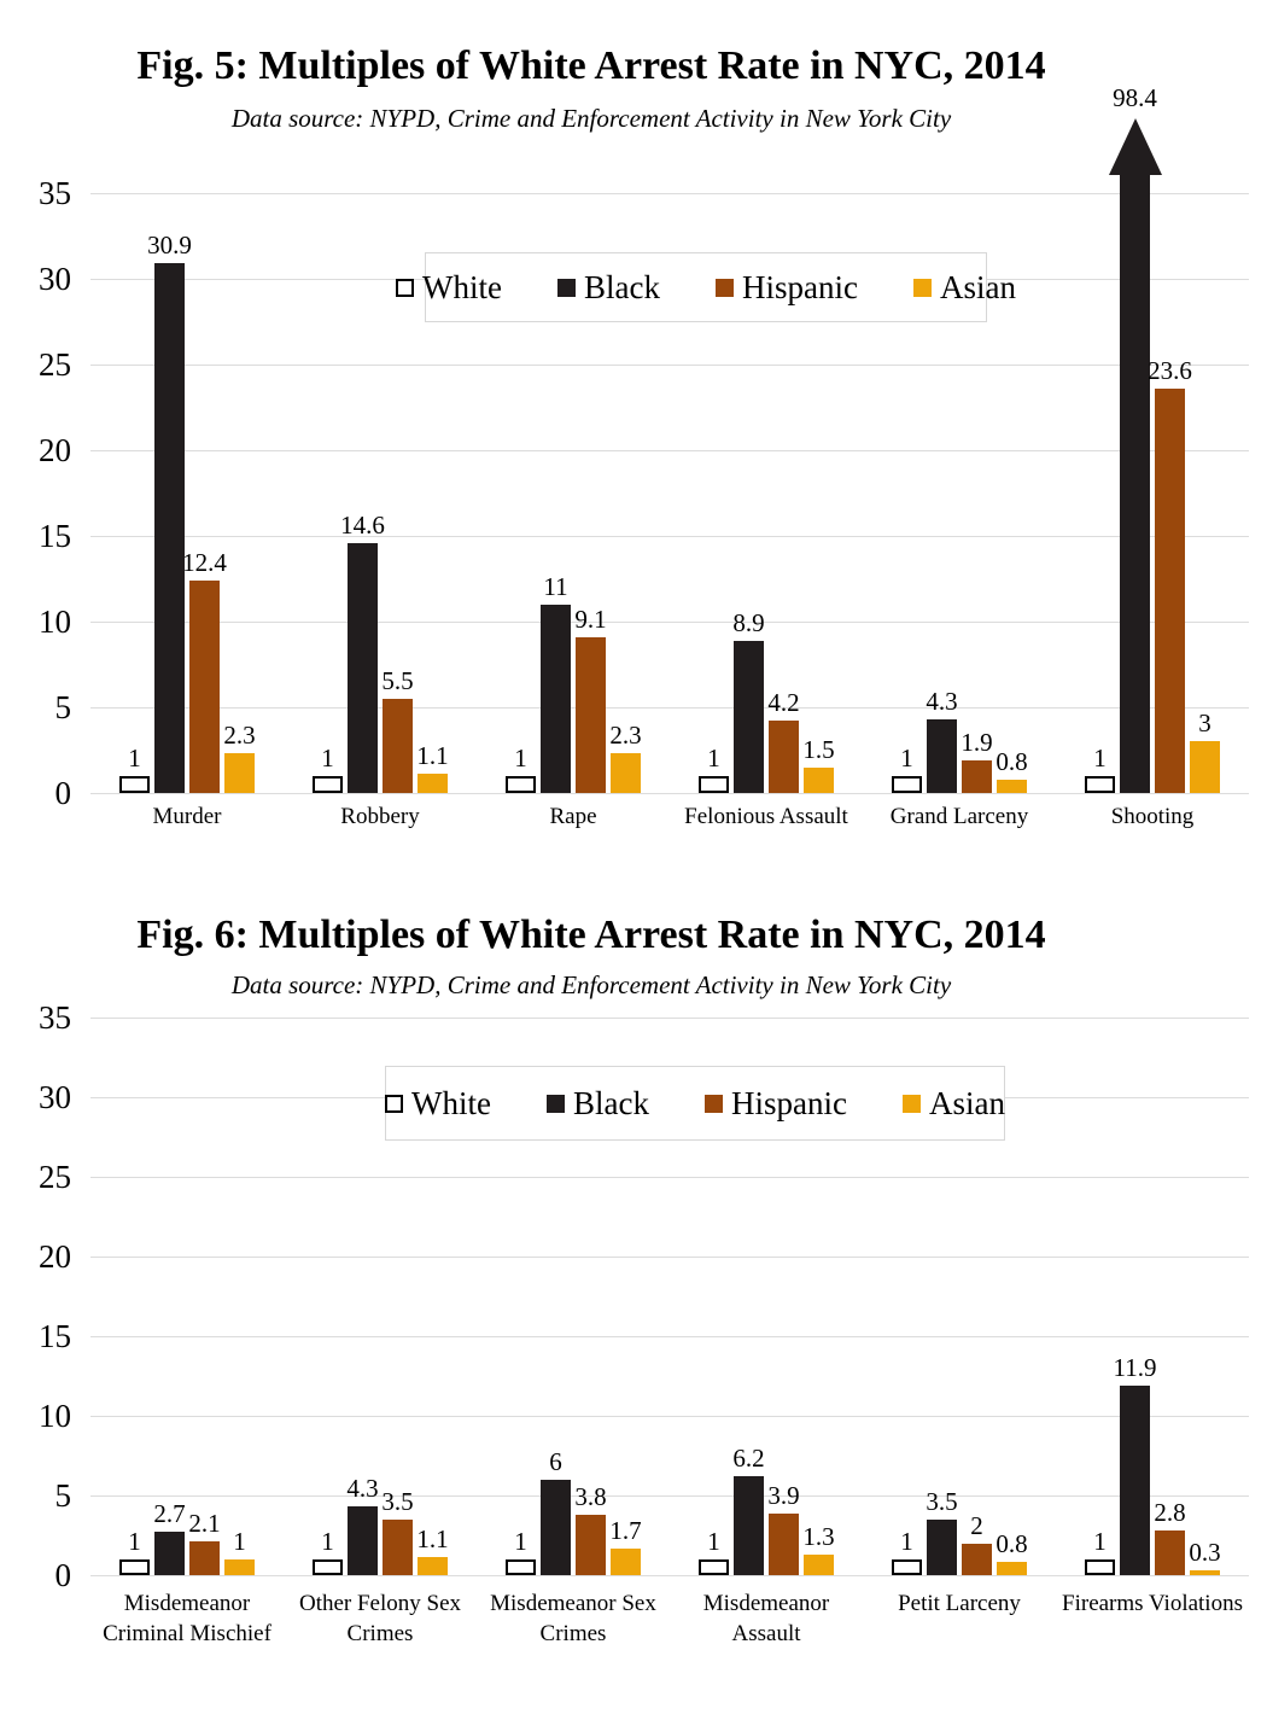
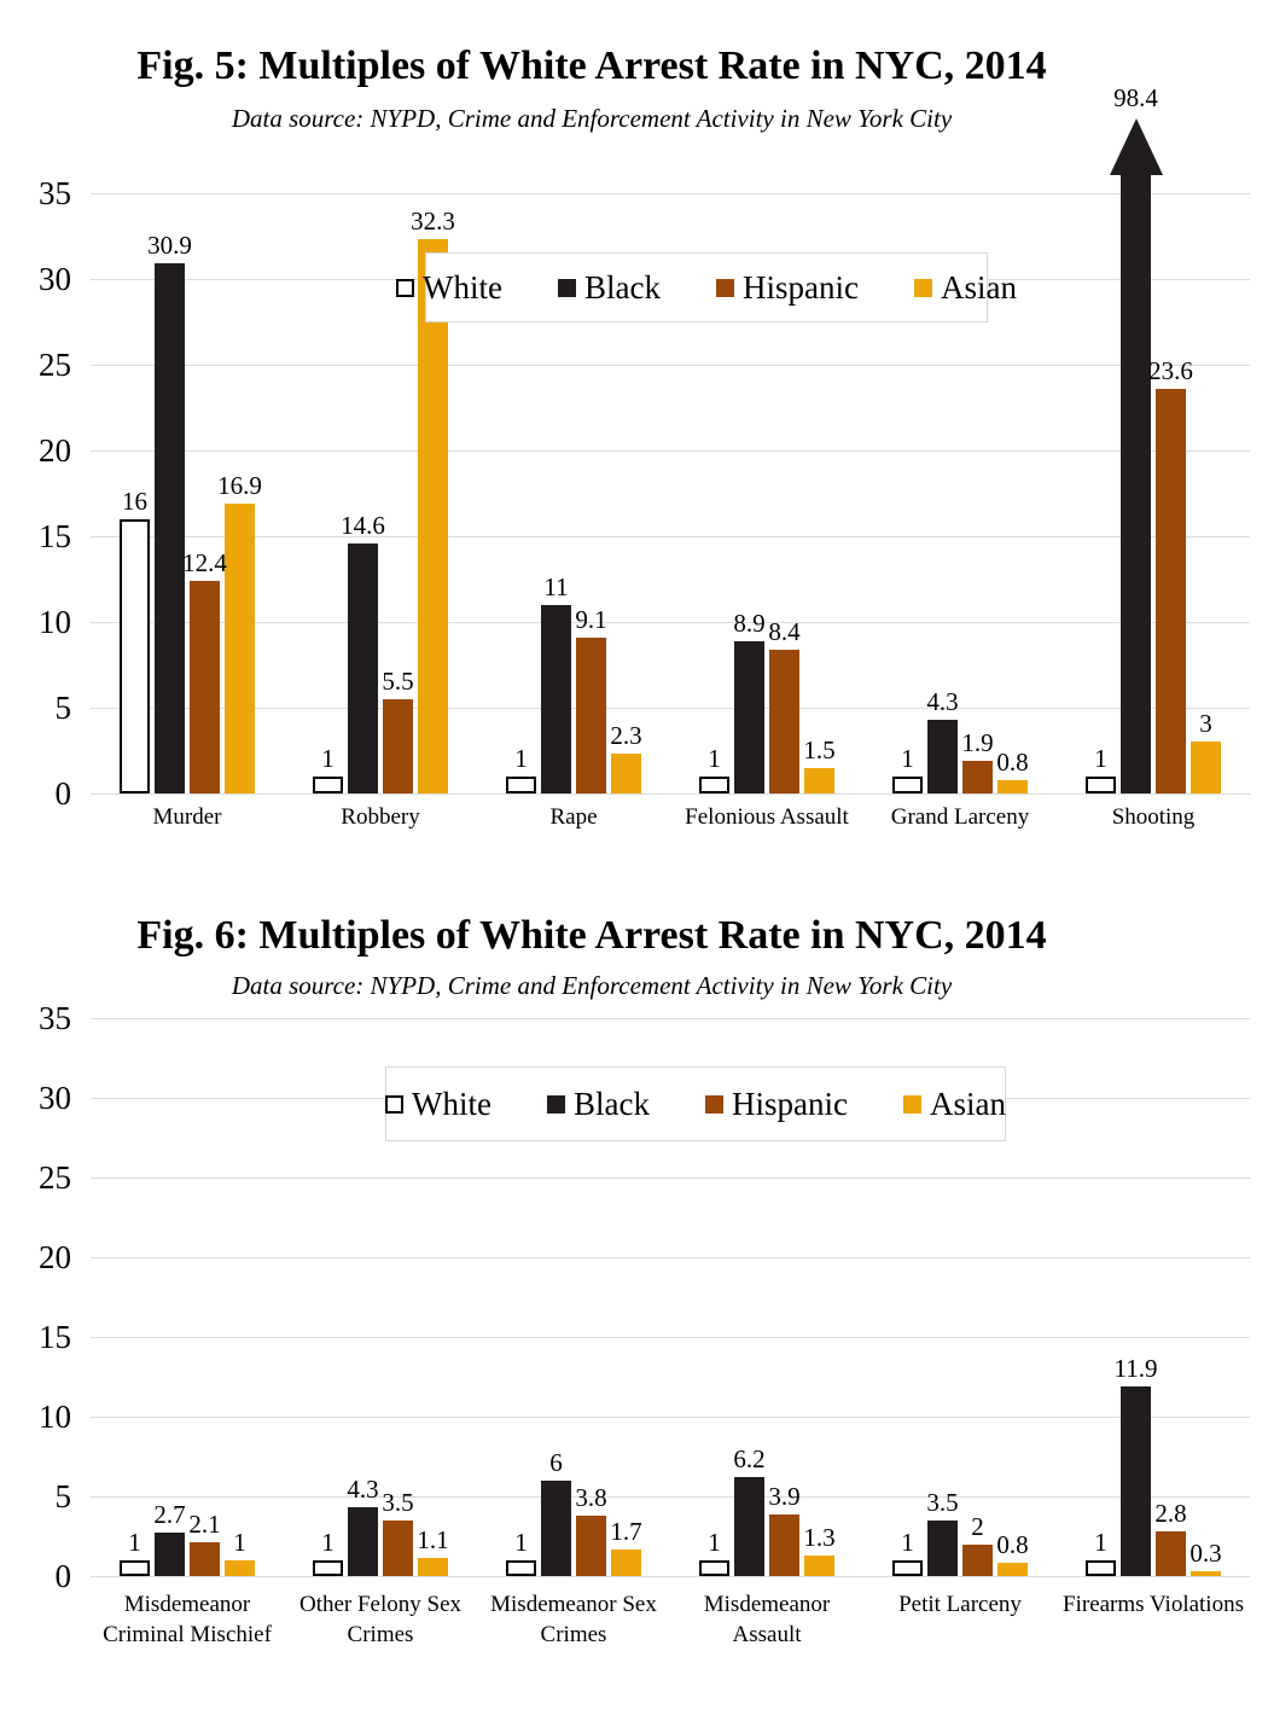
Fig. 5: Multiples of White Arrest Rate in NYC, 2014/White/Murder: 1 -> 16
Fig. 5: Multiples of White Arrest Rate in NYC, 2014/Asian/Murder: 2.3 -> 16.9
Fig. 5: Multiples of White Arrest Rate in NYC, 2014/Asian/Robbery: 1.1 -> 32.3
Fig. 5: Multiples of White Arrest Rate in NYC, 2014/Hispanic/Felonious Assault: 4.2 -> 8.4
